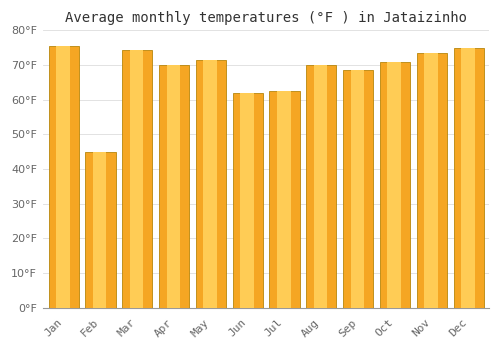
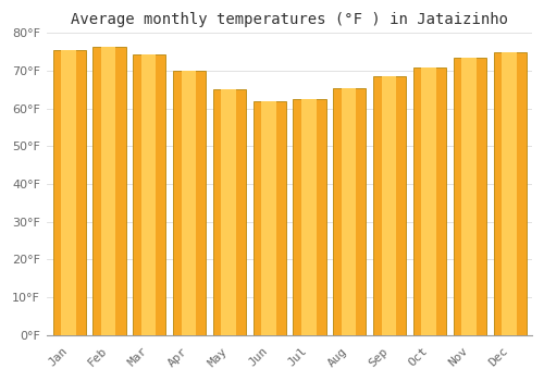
Feb: 45.0°F -> 76.5°F
May: 71.5°F -> 65.0°F
Aug: 70.0°F -> 65.5°F
